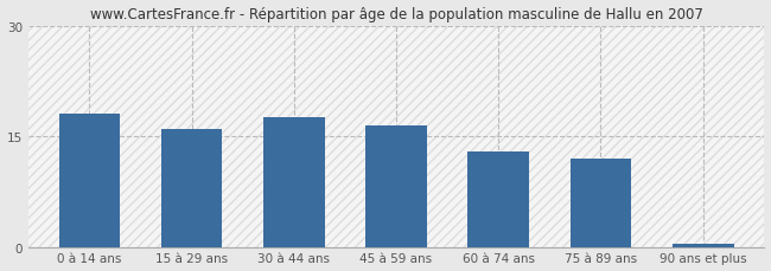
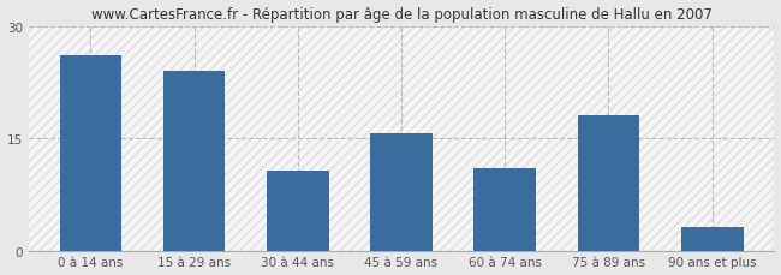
0 à 14 ans: 18.0 -> 26.0
15 à 29 ans: 16.0 -> 24.0
30 à 44 ans: 17.5 -> 10.6
45 à 59 ans: 16.5 -> 15.6
60 à 74 ans: 13.0 -> 11.0
75 à 89 ans: 12.0 -> 18.0
90 ans et plus: 0.4 -> 3.2
